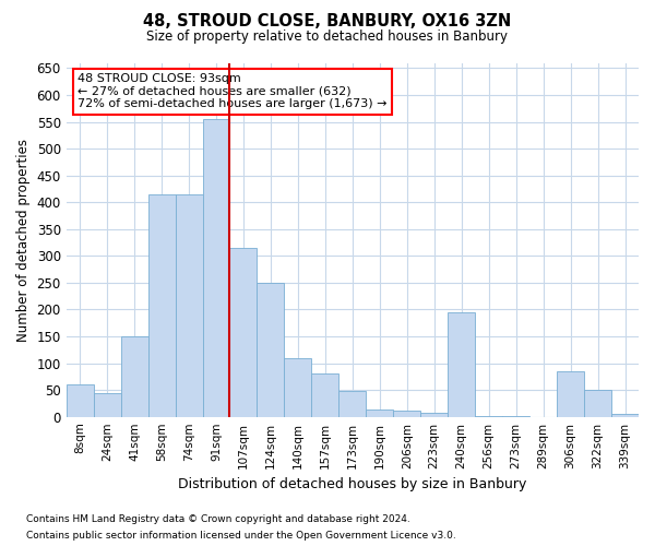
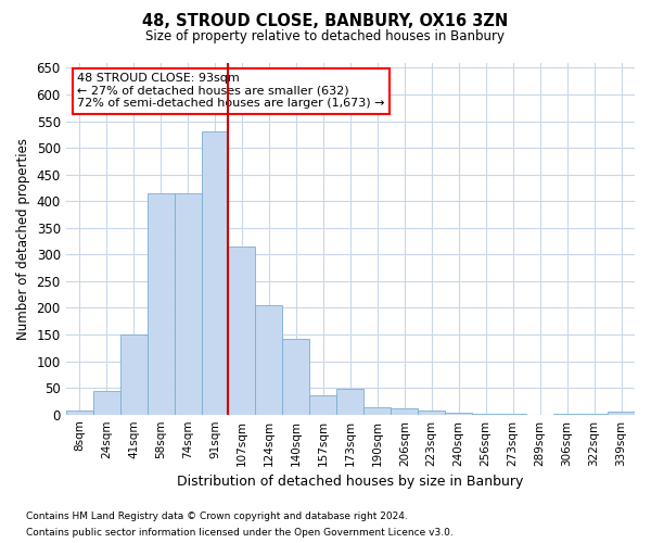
8sqm: 60 -> 7
91sqm: 555 -> 530
124sqm: 250 -> 205
140sqm: 110 -> 142
157sqm: 80 -> 35
240sqm: 195 -> 4
306sqm: 85 -> 2
322sqm: 50 -> 2
